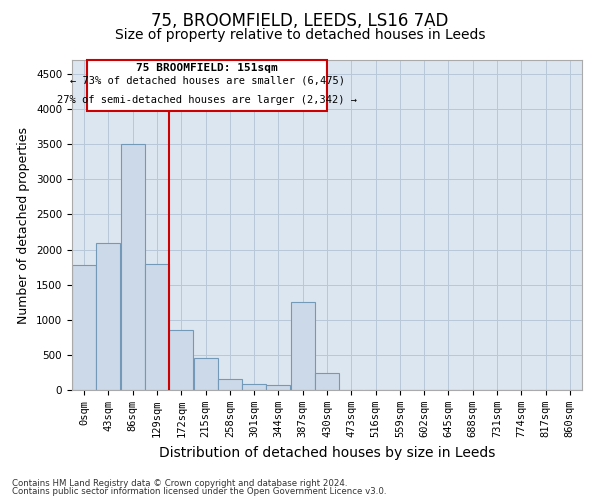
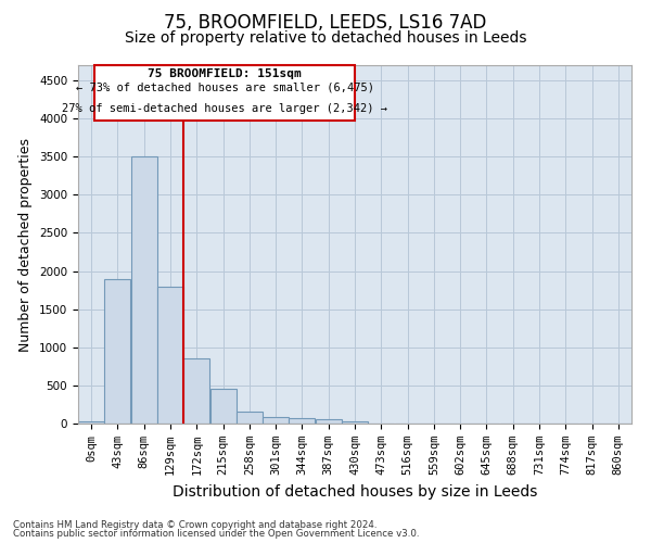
0sqm: 1780 -> 30
43sqm: 2100 -> 1900
387sqm: 1260 -> 60
430sqm: 240 -> 30
